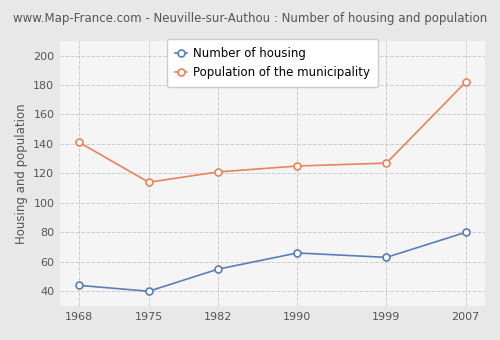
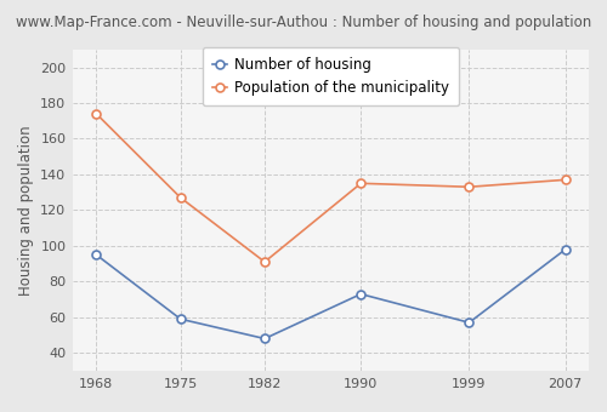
Number of housing/1968: 44 -> 95
Population of the municipality/1968: 141 -> 174
Number of housing/1975: 40 -> 59
Population of the municipality/1975: 114 -> 127
Number of housing/1982: 55 -> 48
Population of the municipality/1982: 121 -> 91
Number of housing/1990: 66 -> 73
Population of the municipality/1990: 125 -> 135
Number of housing/1999: 63 -> 57
Population of the municipality/1999: 127 -> 133
Number of housing/2007: 80 -> 98
Population of the municipality/2007: 182 -> 137
